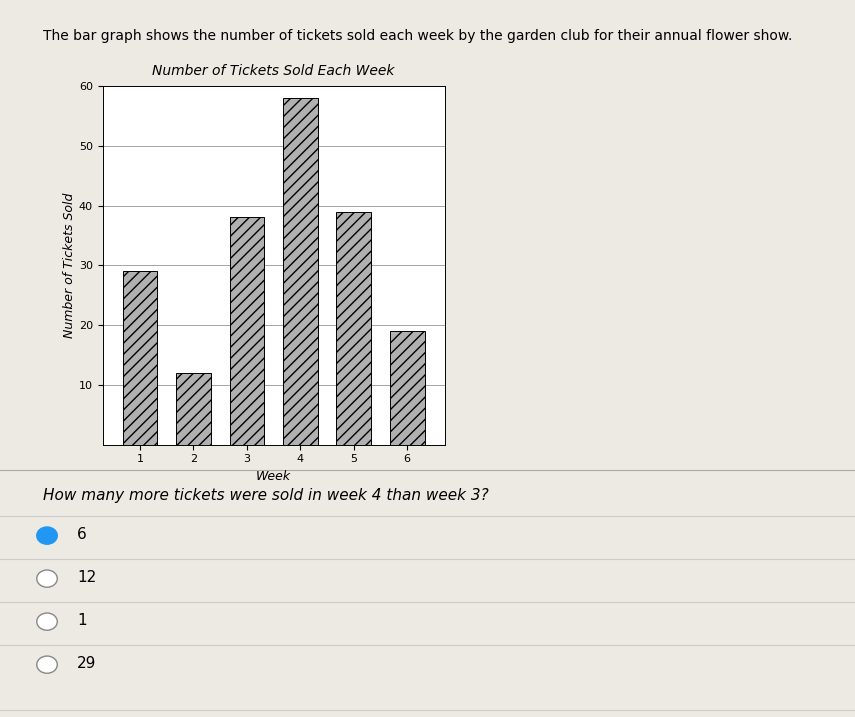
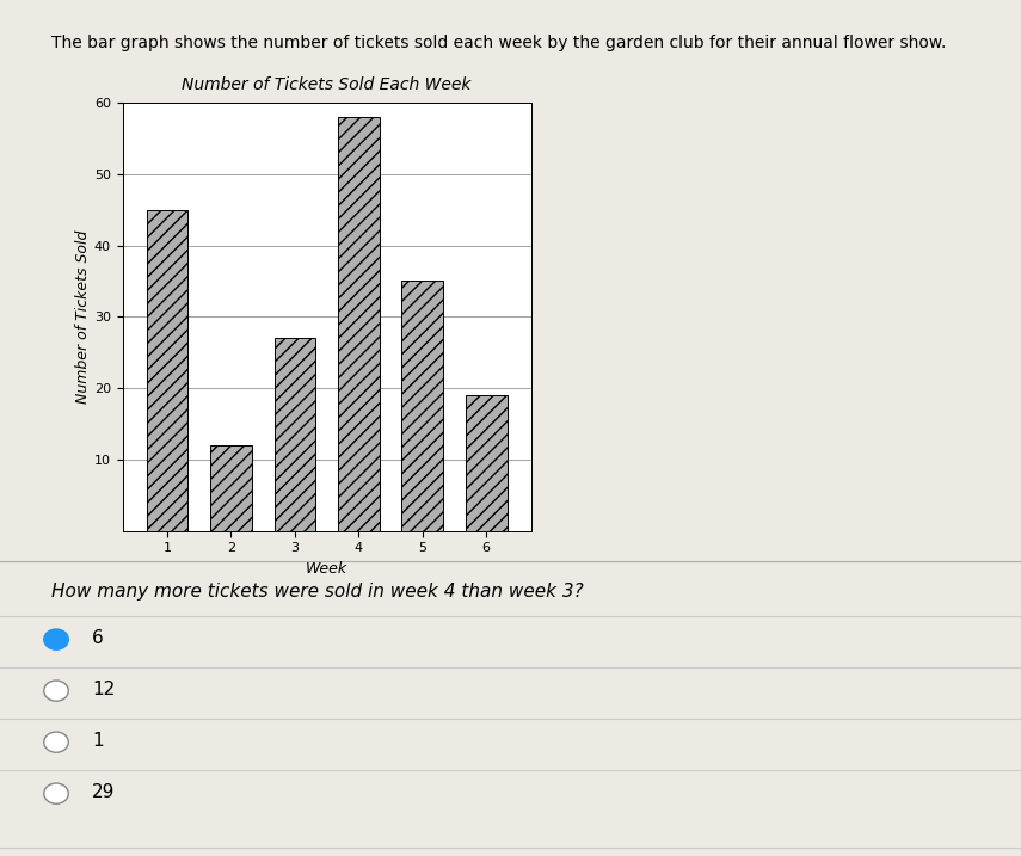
1: 29 -> 45
3: 38 -> 27
5: 39 -> 35
